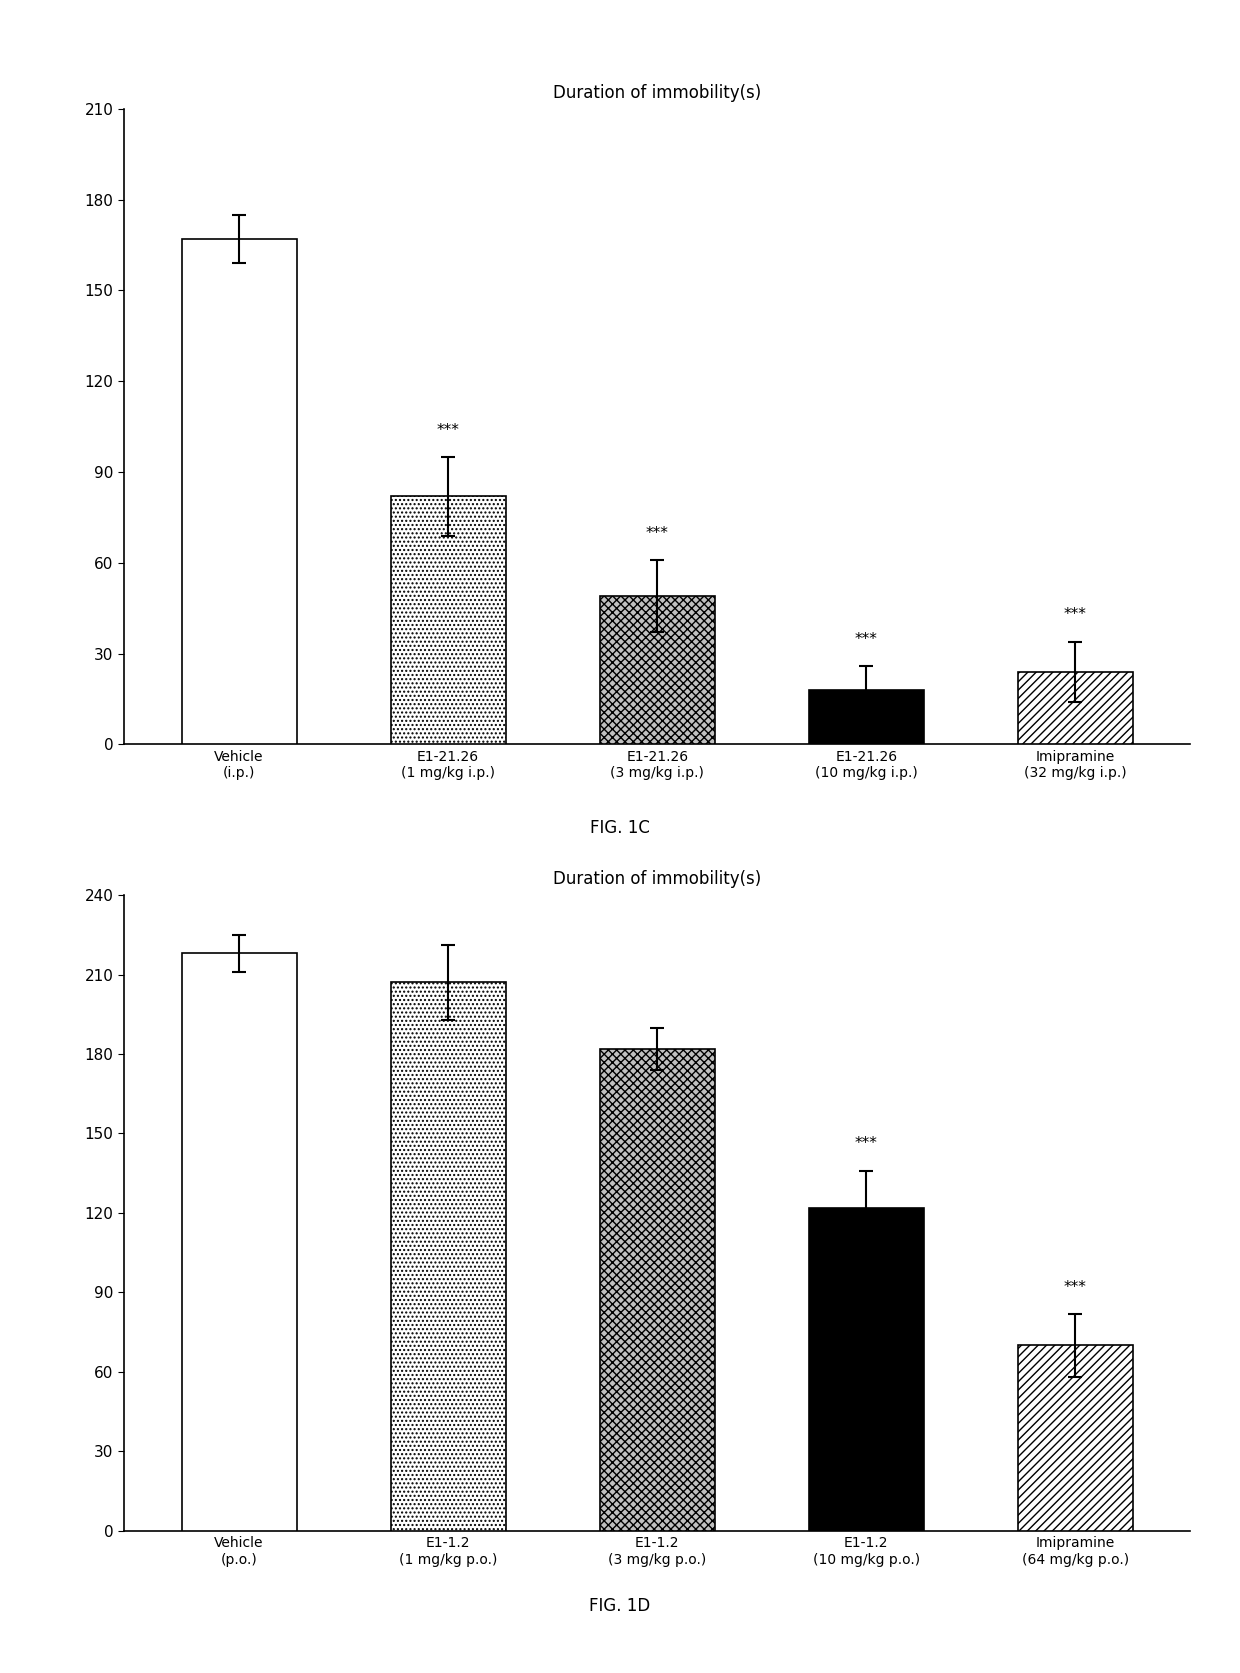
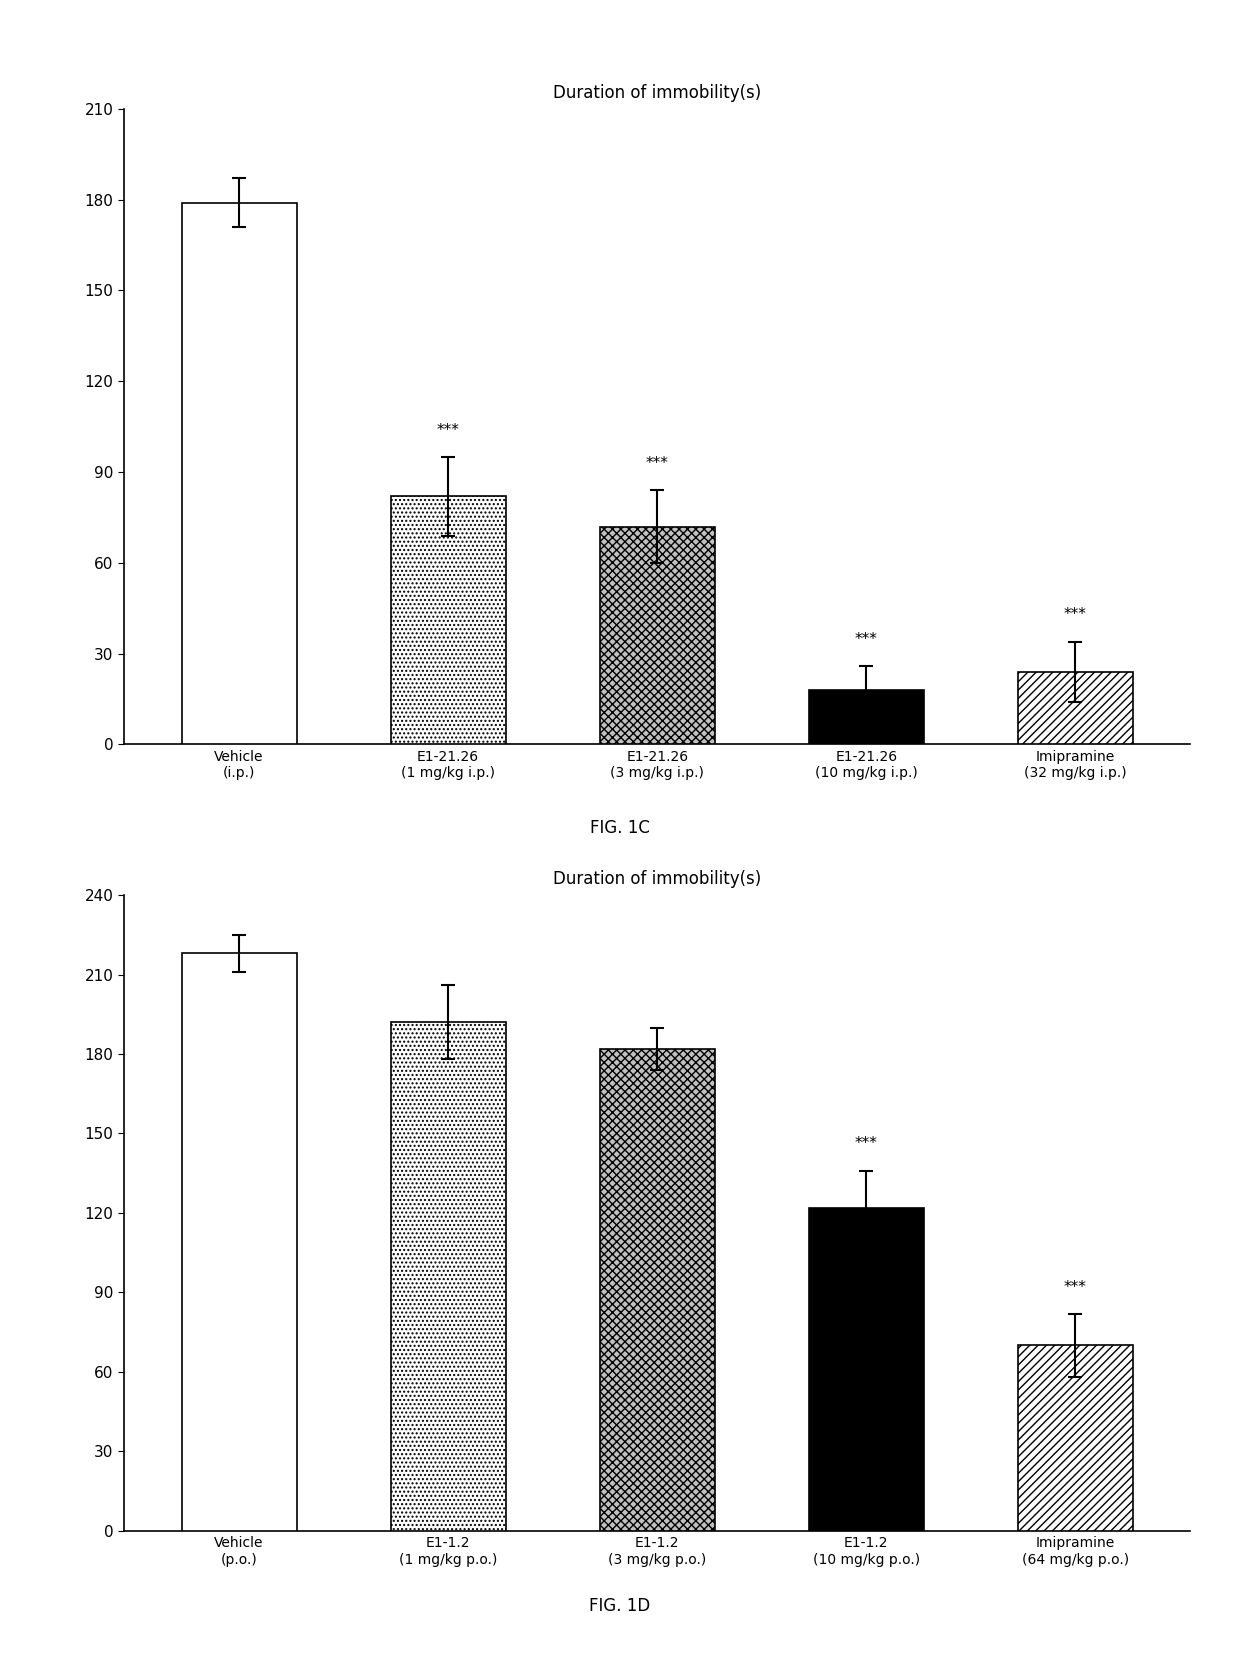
Vehicle (i.p.): 167 -> 179
E1-21.26 (3 mg/kg i.p.): 49 -> 72
E1-1.2 (1 mg/kg p.o.): 207 -> 192
